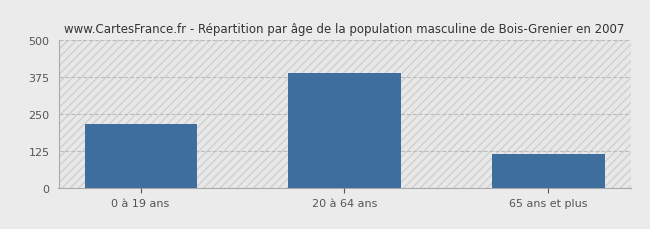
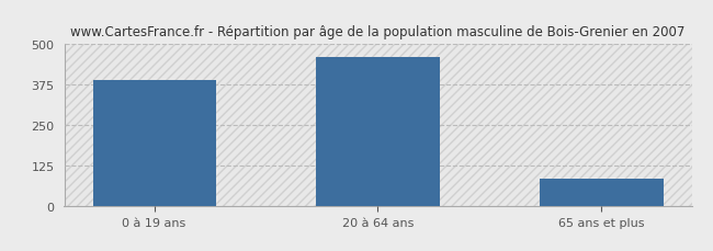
0 à 19 ans: 215 -> 390
20 à 64 ans: 390 -> 460
65 ans et plus: 115 -> 85
